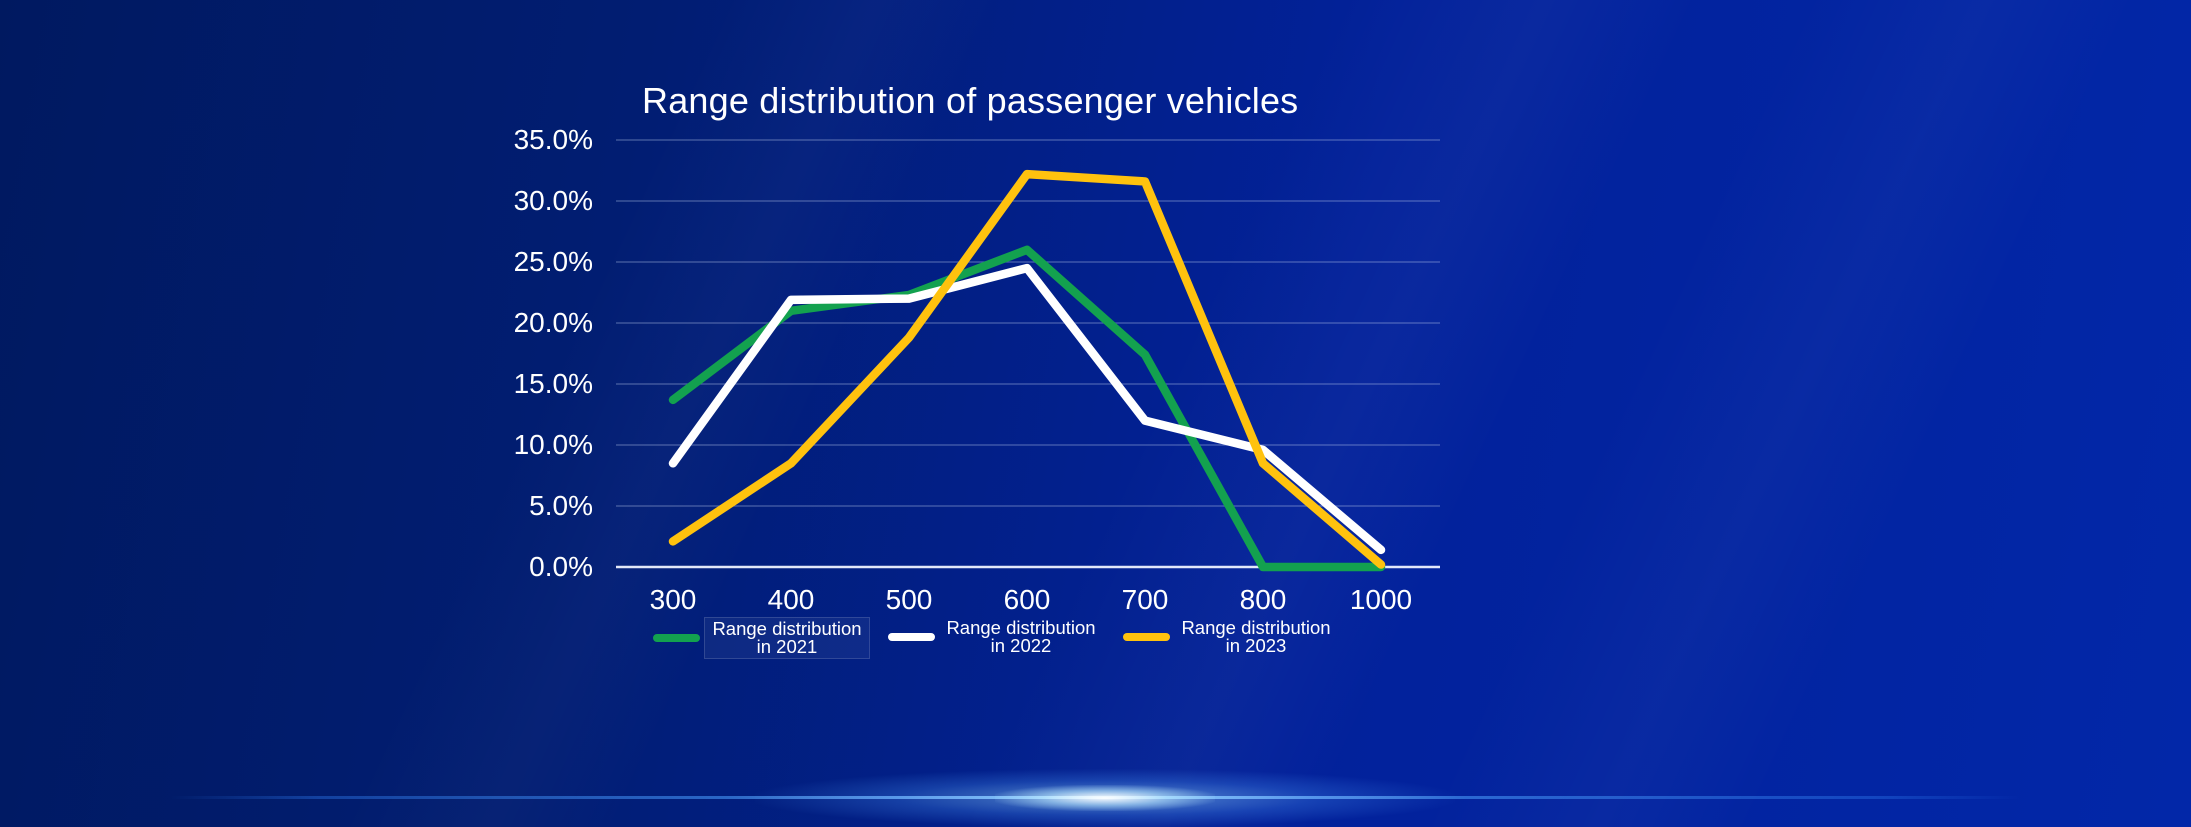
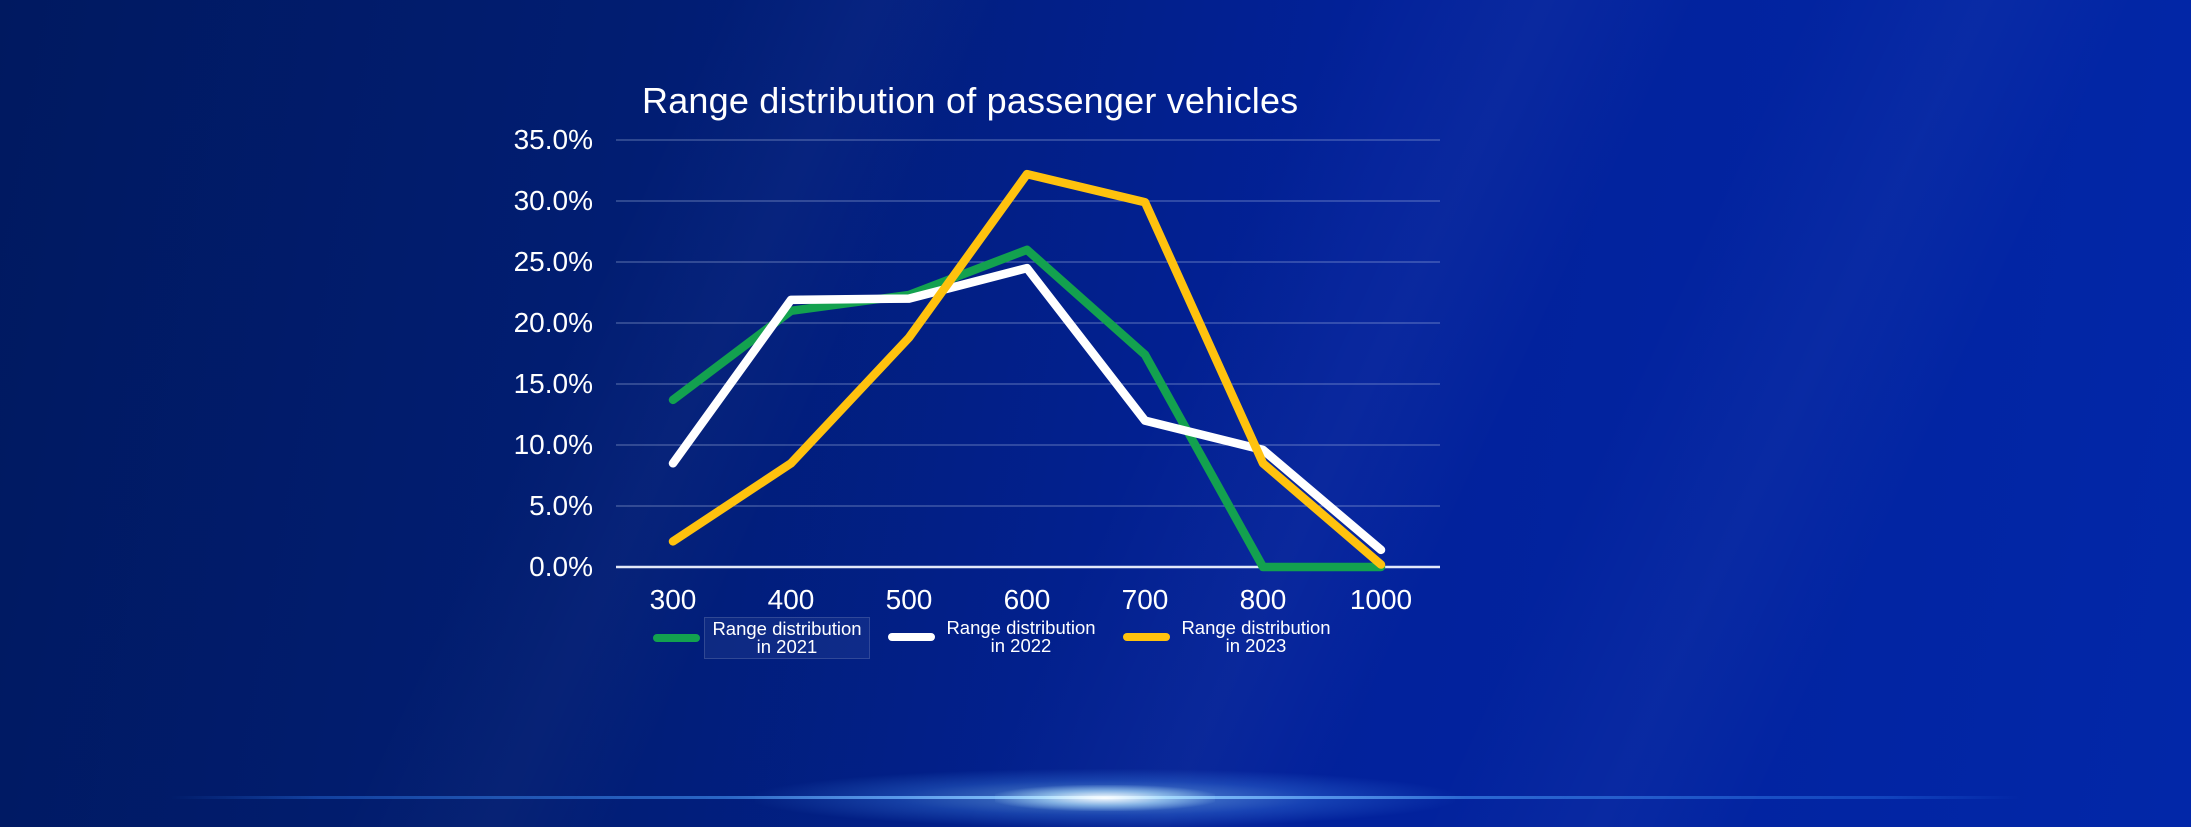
Range distribution in 2023/700: 31.6% -> 29.9%
